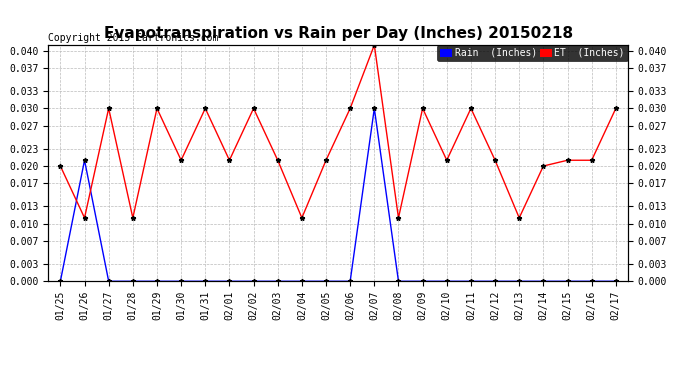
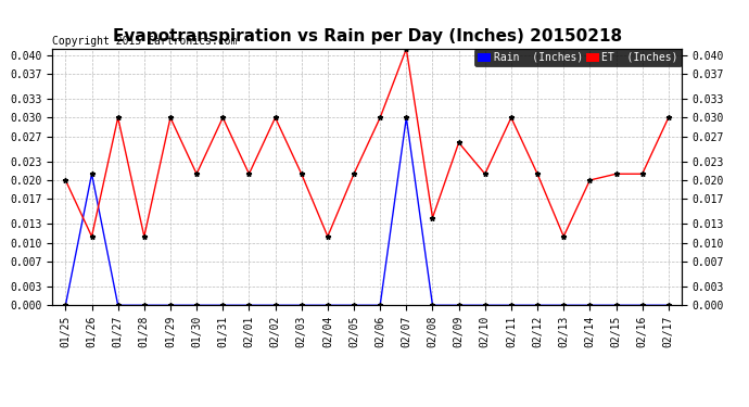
ET (Inches)/02/08: 0.011 -> 0.014
ET (Inches)/02/09: 0.030 -> 0.026
